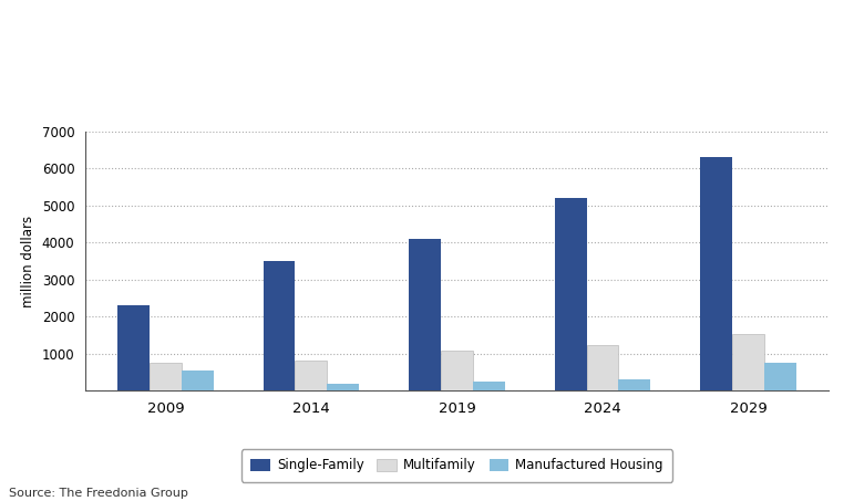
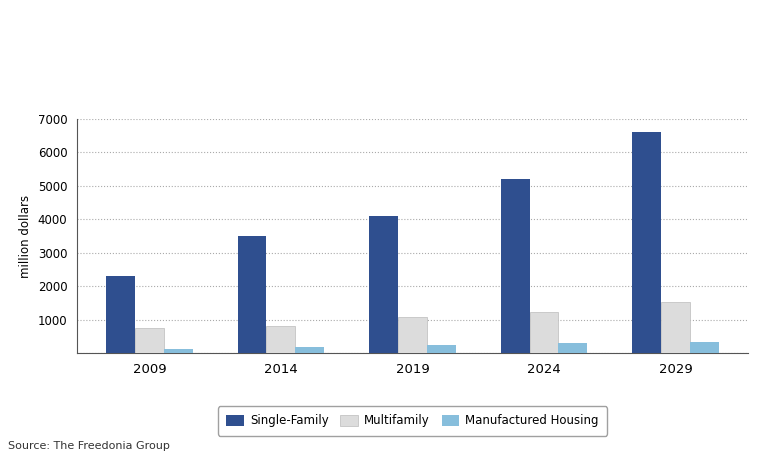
Manufactured Housing/2009: 550 -> 120
Single-Family/2029: 6300 -> 6600
Manufactured Housing/2029: 750 -> 350
